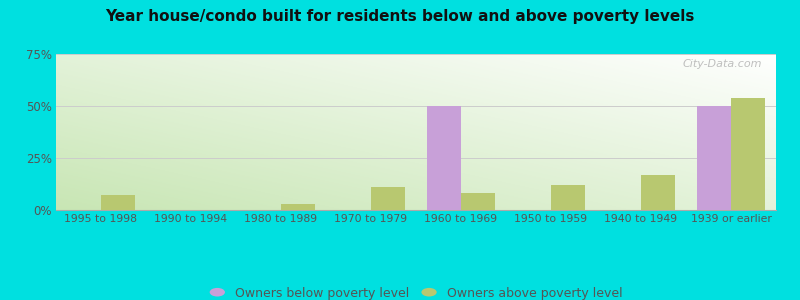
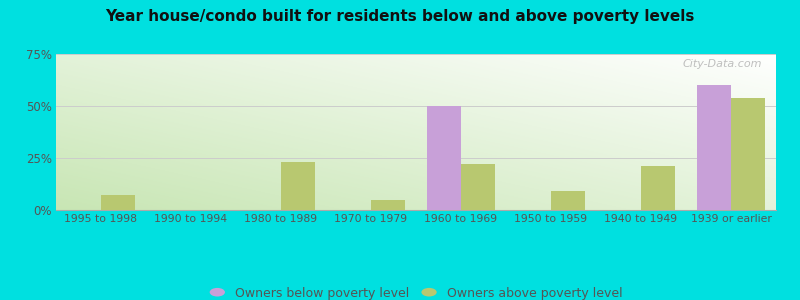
Owners above poverty level/1980 to 1989: 3% -> 23%
Owners above poverty level/1970 to 1979: 11% -> 5%
Owners above poverty level/1960 to 1969: 8% -> 22%
Owners above poverty level/1950 to 1959: 12% -> 9%
Owners above poverty level/1940 to 1949: 17% -> 21%
Owners below poverty level/1939 or earlier: 50% -> 60%
